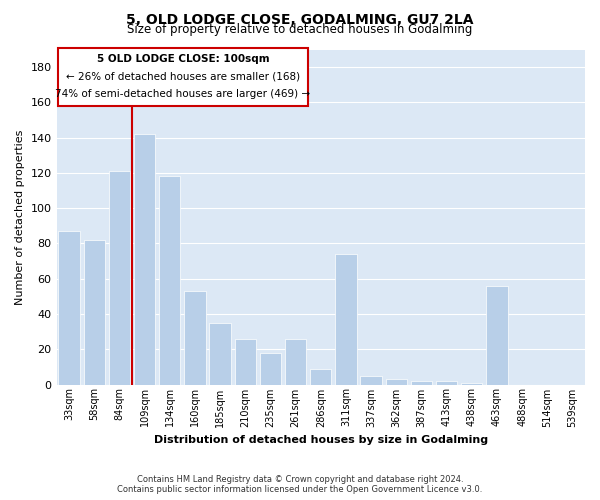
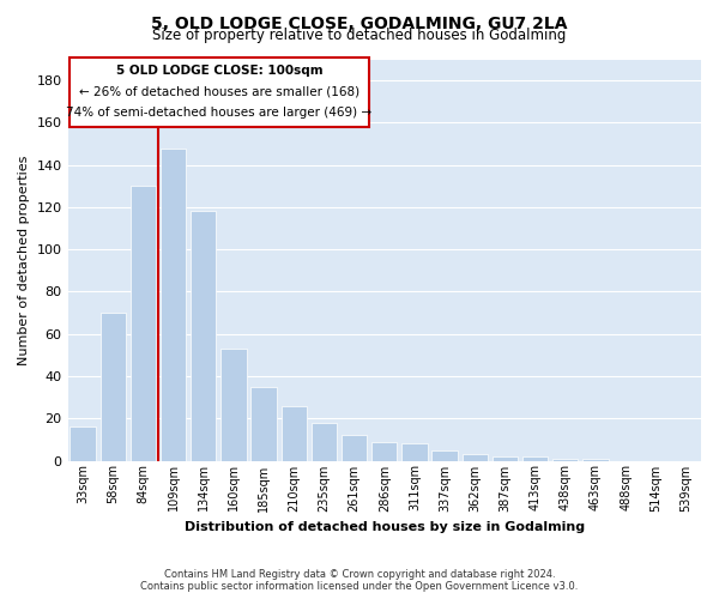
33sqm: 87 -> 16
58sqm: 82 -> 70
84sqm: 121 -> 130
109sqm: 142 -> 148
261sqm: 26 -> 12
311sqm: 74 -> 8
463sqm: 56 -> 1
